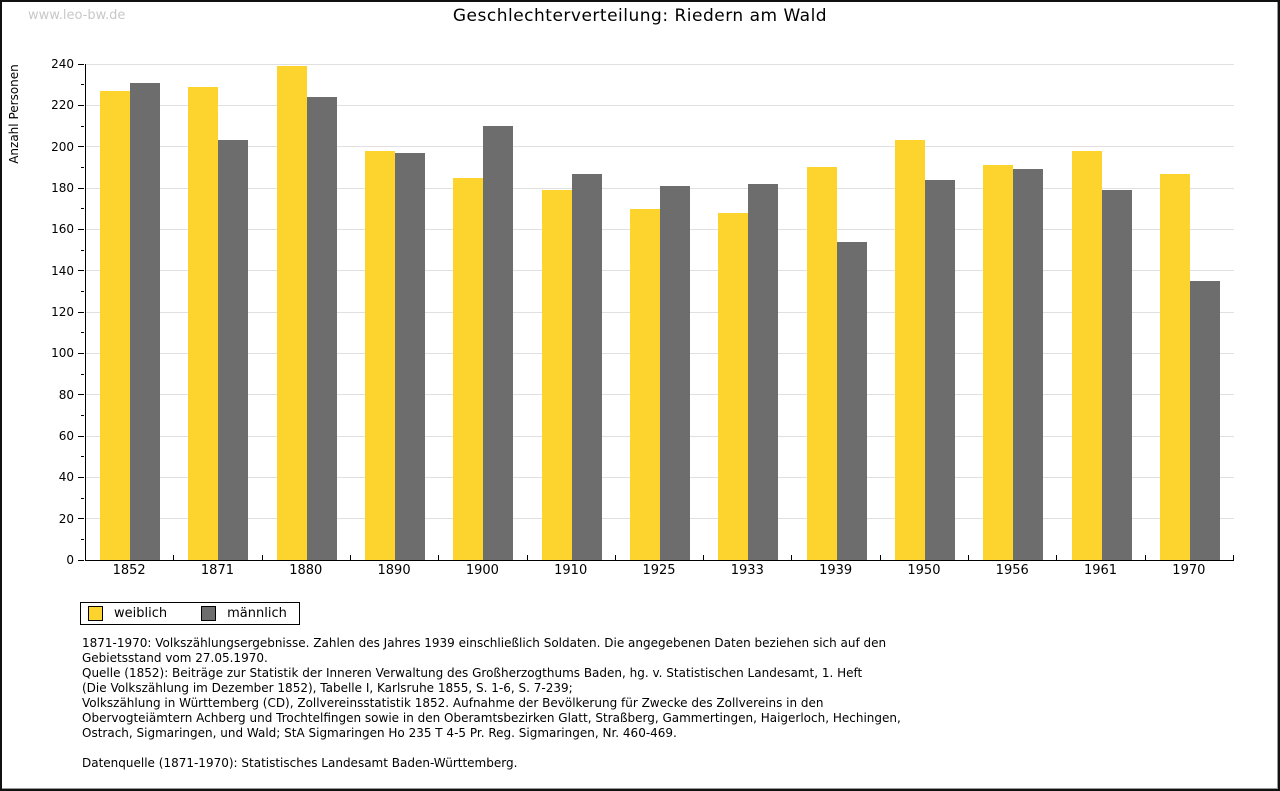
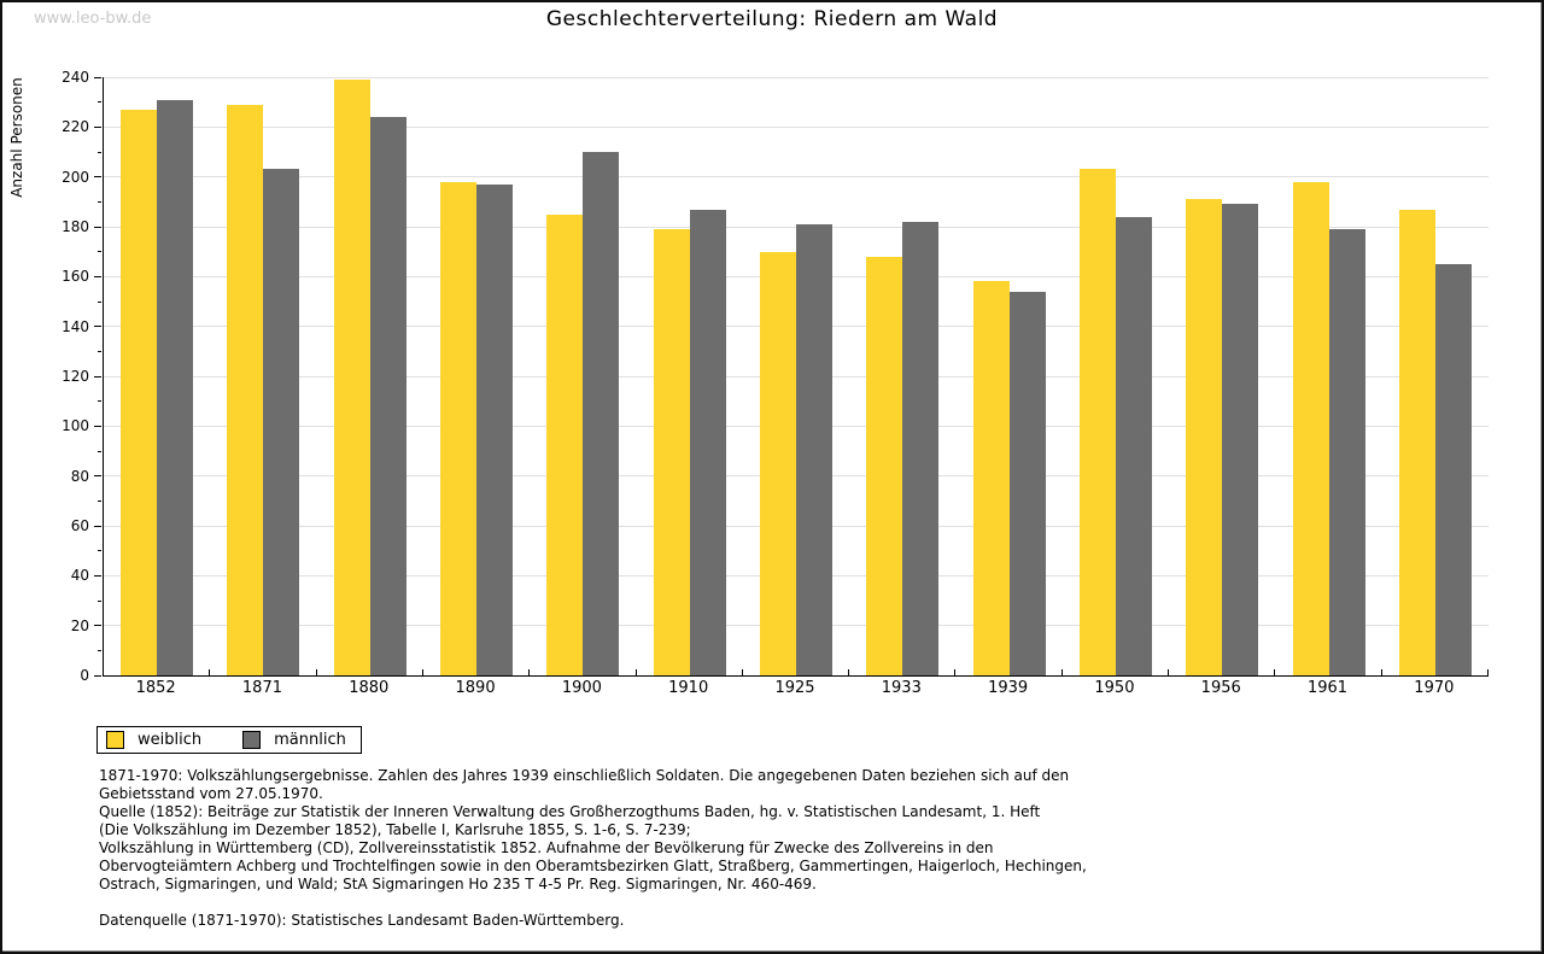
weiblich/1939: 190 -> 158
männlich/1970: 135 -> 165
